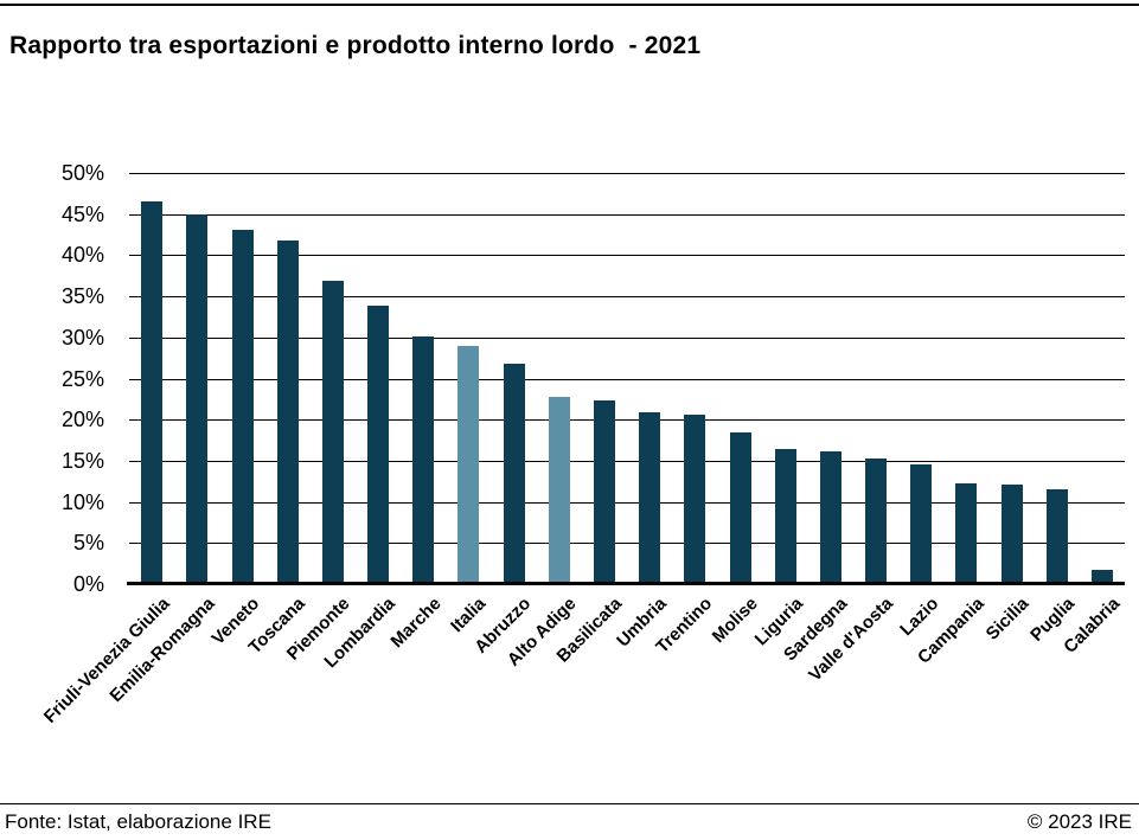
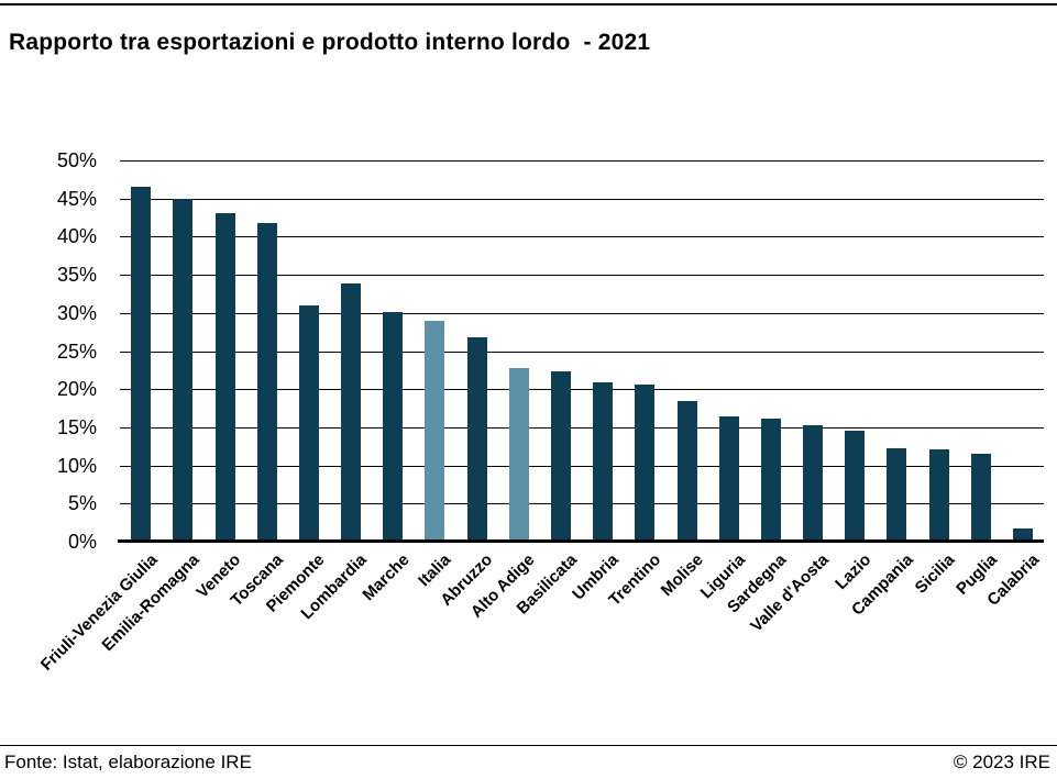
Piemonte: 37% -> 31%
